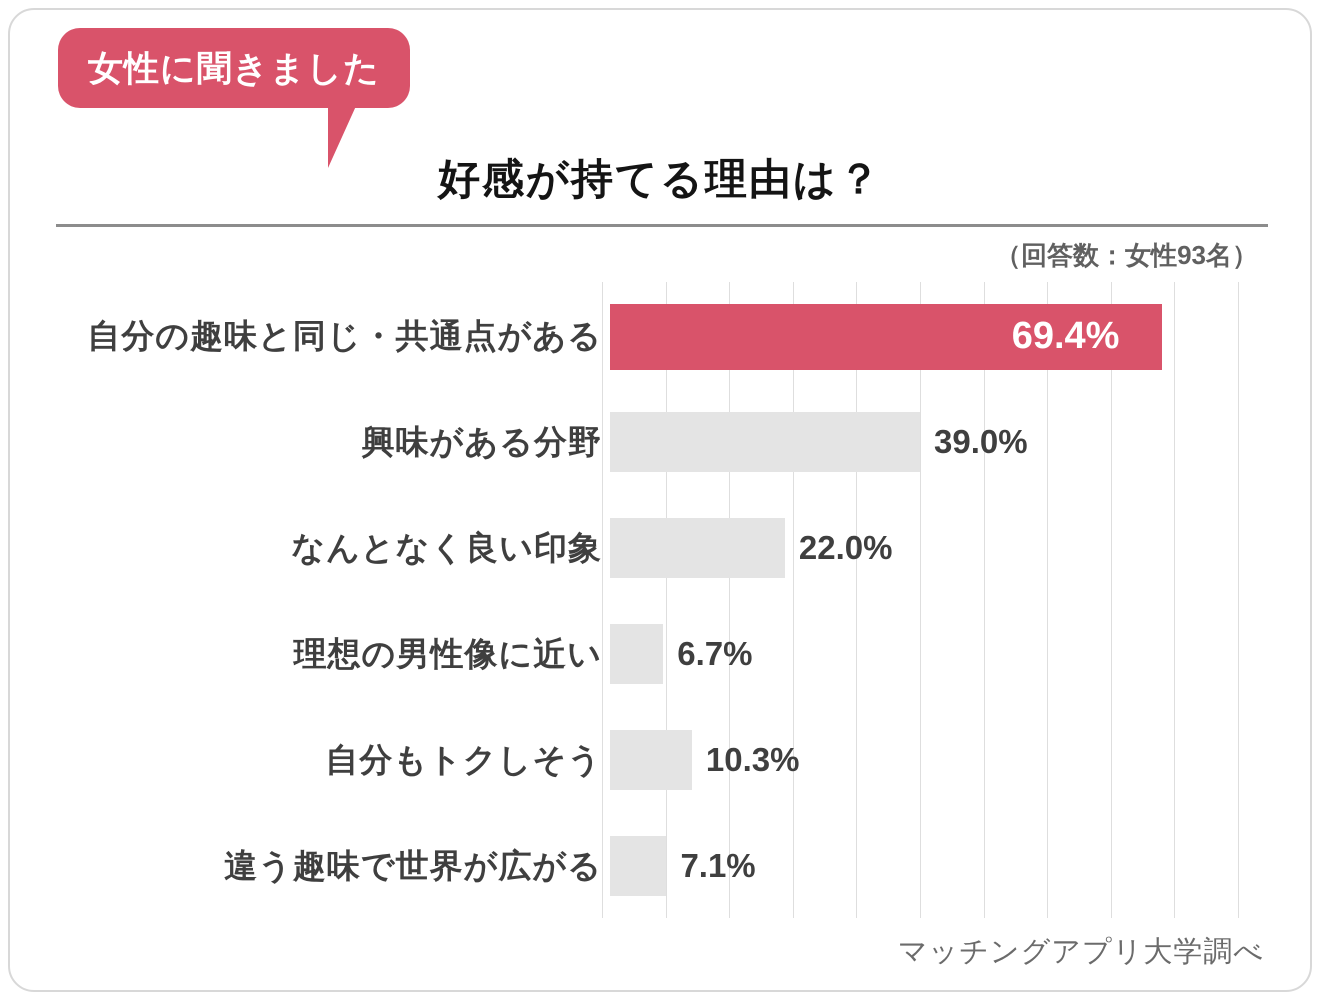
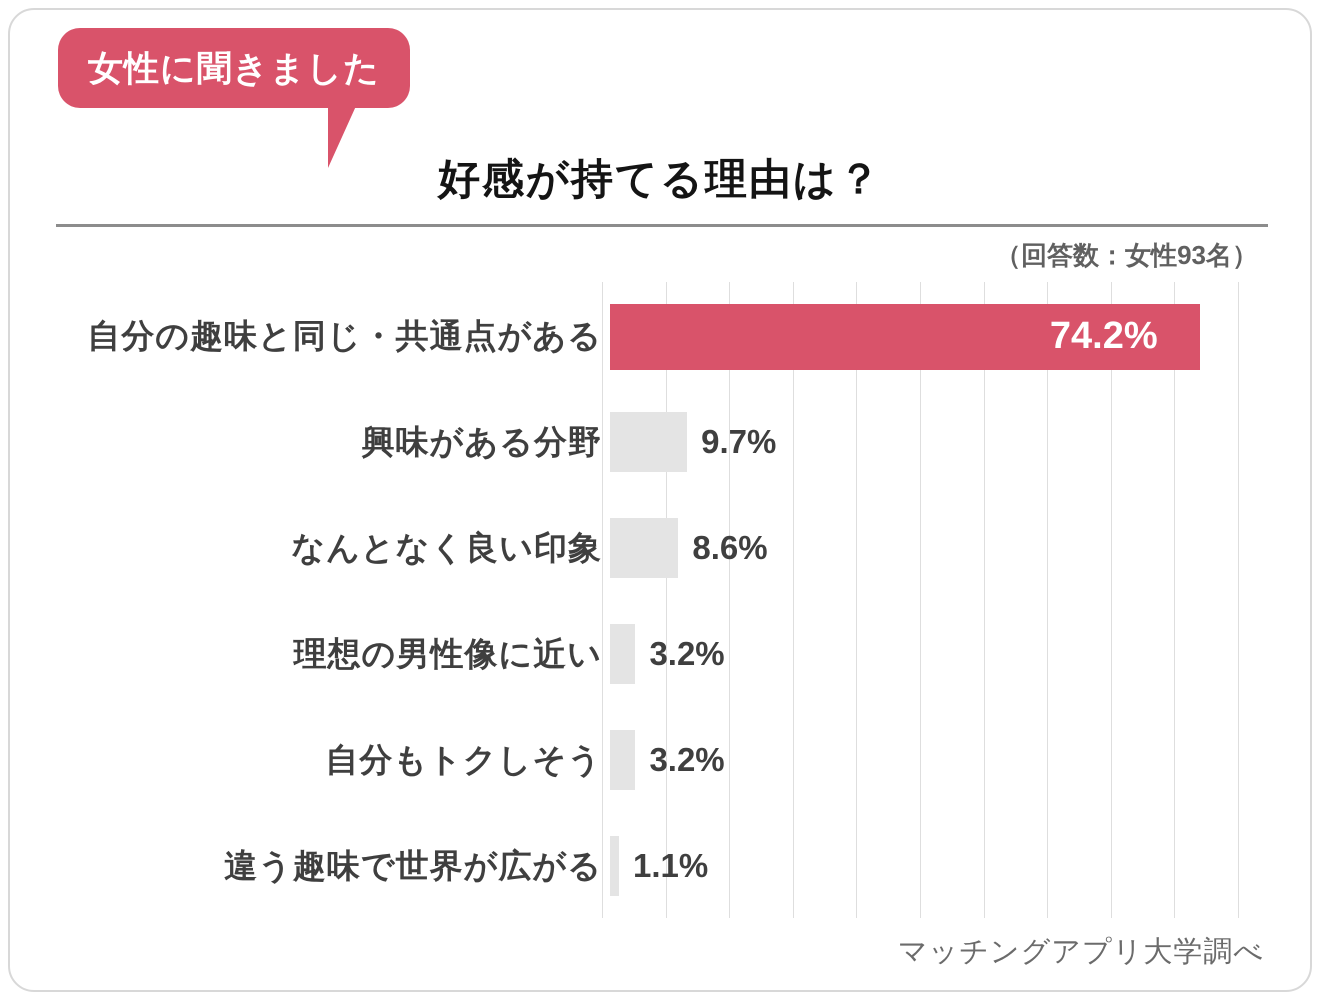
自分の趣味と同じ・共通点がある: 69.4% -> 74.2%
興味がある分野: 39.0% -> 9.7%
なんとなく良い印象: 22.0% -> 8.6%
理想の男性像に近い: 6.7% -> 3.2%
自分もトクしそう: 10.3% -> 3.2%
違う趣味で世界が広がる: 7.1% -> 1.1%
